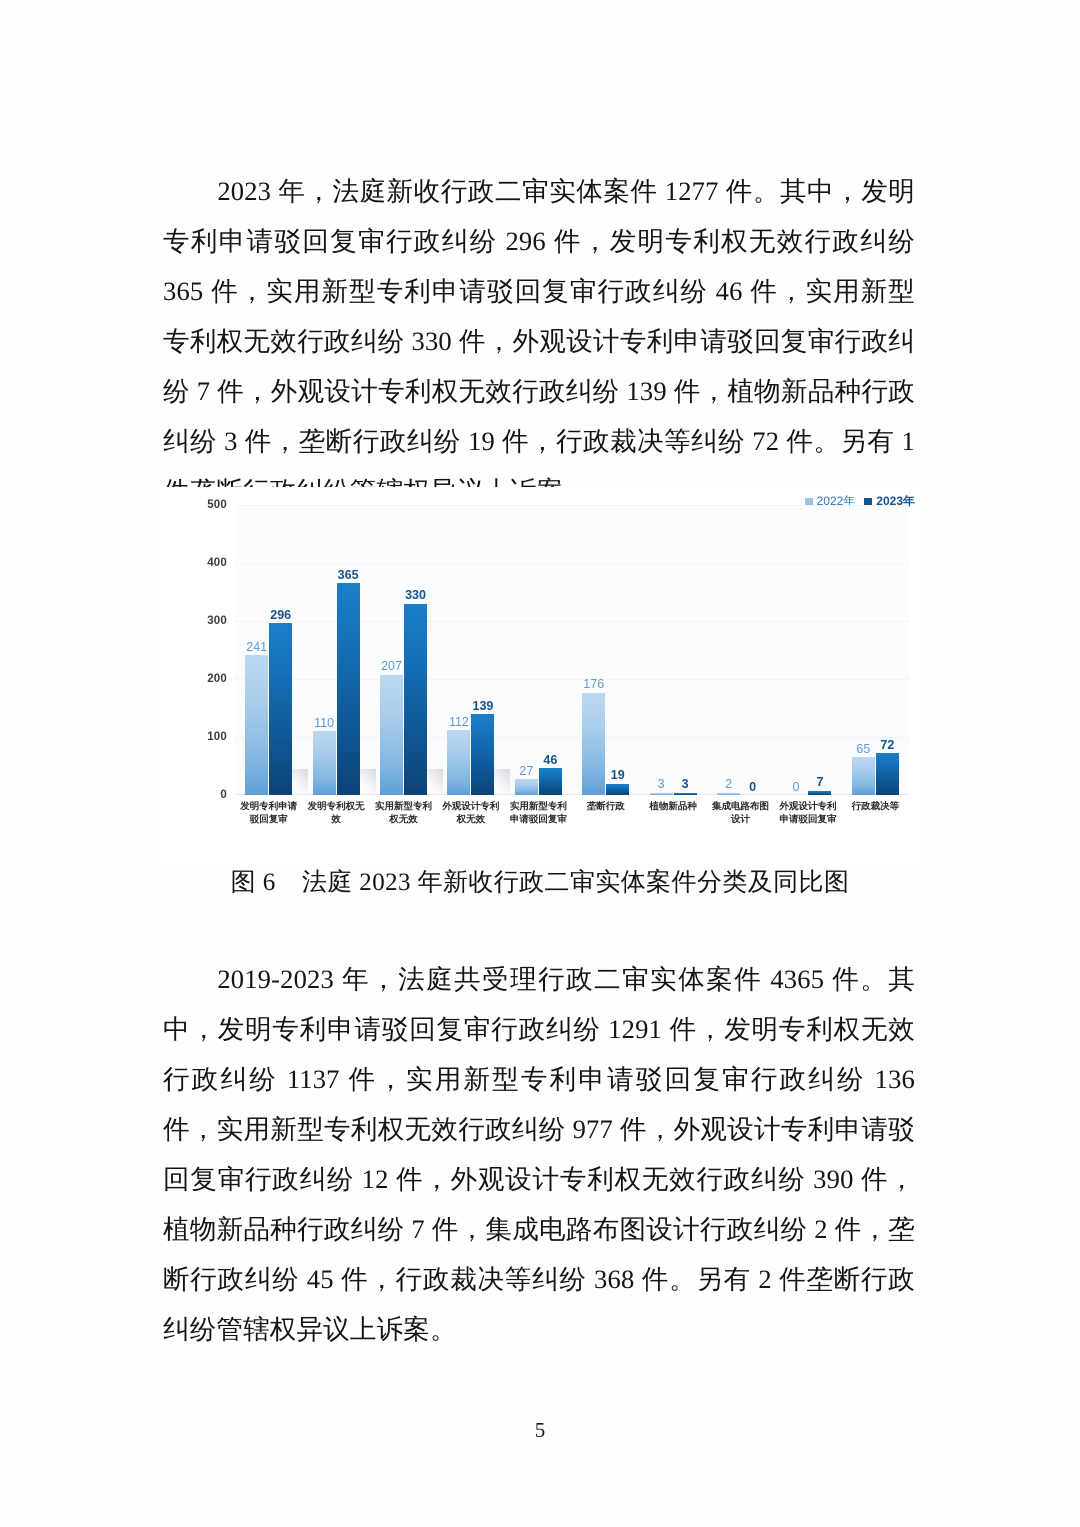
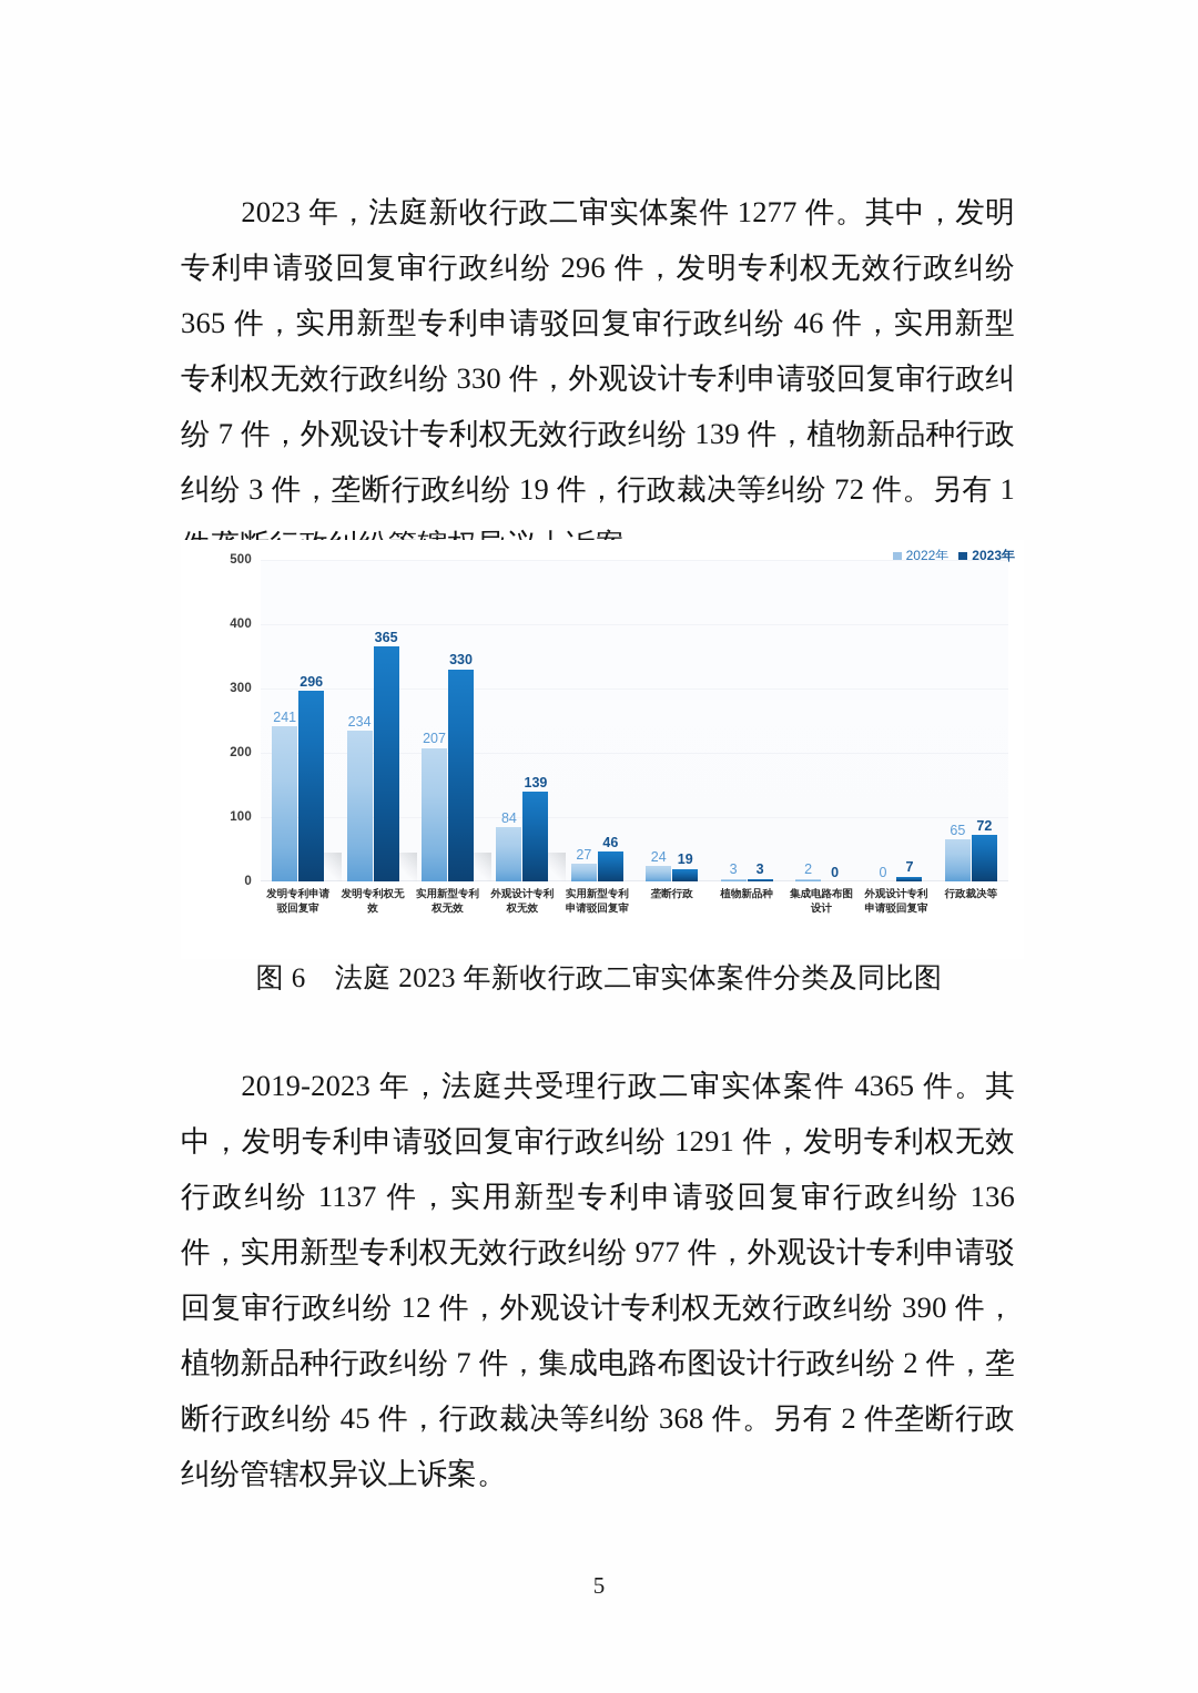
2022年/发明专利权无效: 110 -> 234
2022年/外观设计专利权无效: 112 -> 84
2022年/垄断行政: 176 -> 24
